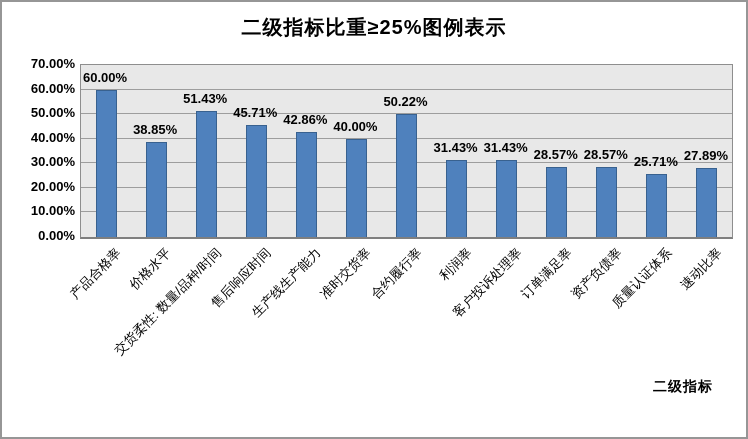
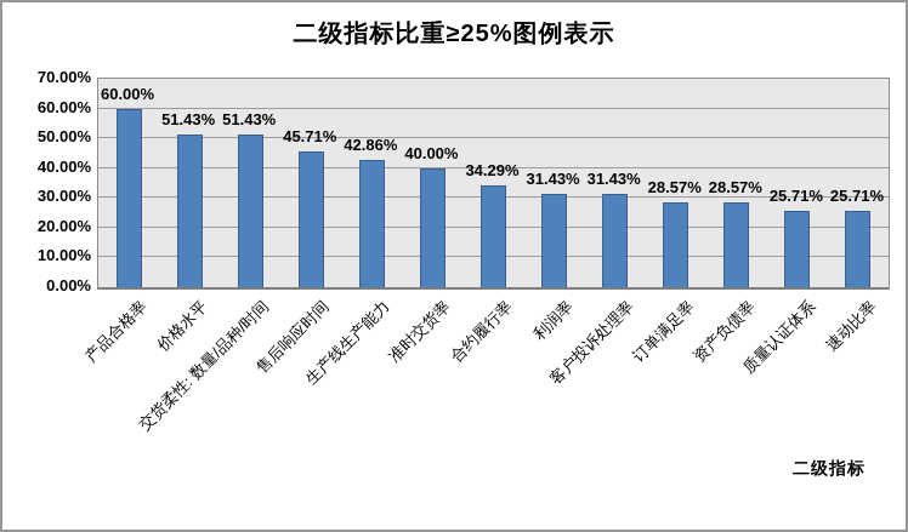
价格水平: 38.85% -> 51.43%
合约履行率: 50.22% -> 34.29%
速动比率: 27.89% -> 25.71%
